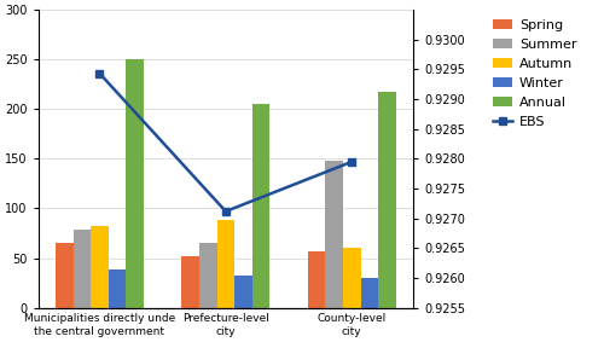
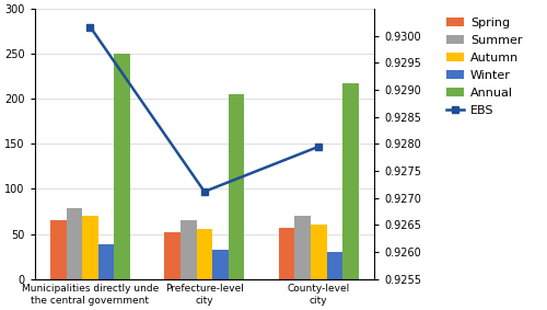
Autumn/Municipalities directly unde the central government: 82 -> 70
EBS/Municipalities directly unde the central government: 236 -> 280
Autumn/Prefecture-level city: 88 -> 55
Summer/County-level city: 148 -> 70
